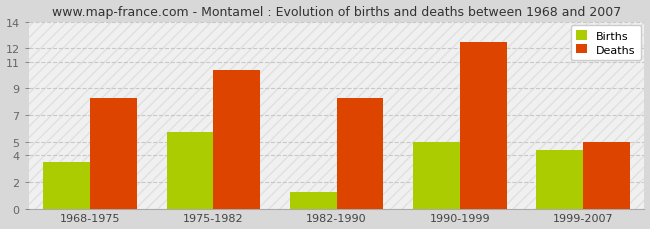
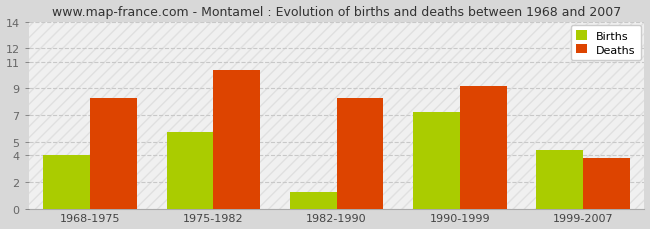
Births/1968-1975: 3.5 -> 4.0
Births/1990-1999: 5.0 -> 7.2
Deaths/1990-1999: 12.5 -> 9.2
Deaths/1999-2007: 5.0 -> 3.8
